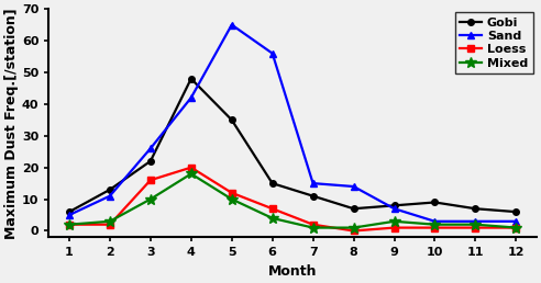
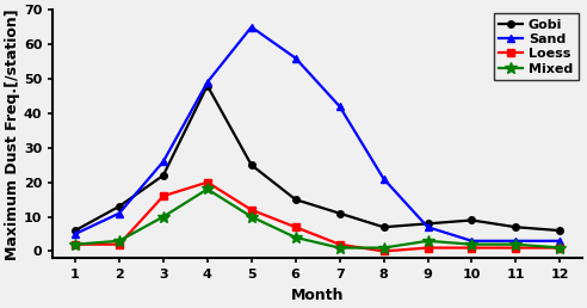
Sand/4: 42 -> 49
Gobi/5: 35 -> 25
Sand/7: 15 -> 42
Sand/8: 14 -> 21
